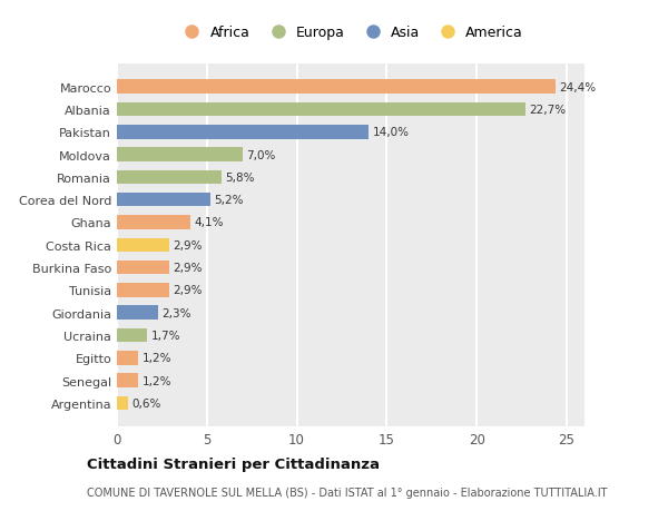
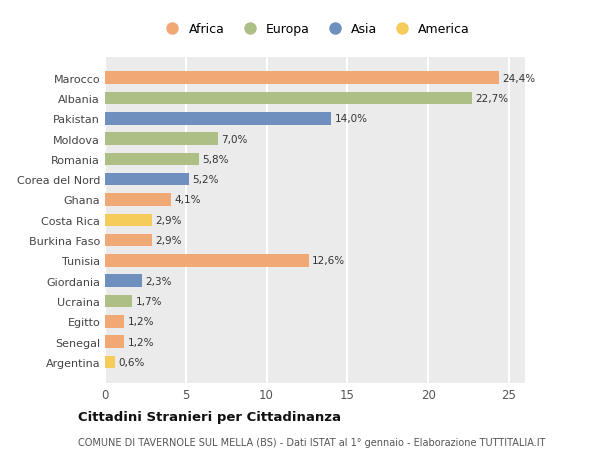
Tunisia: 2,9% -> 12,6%
